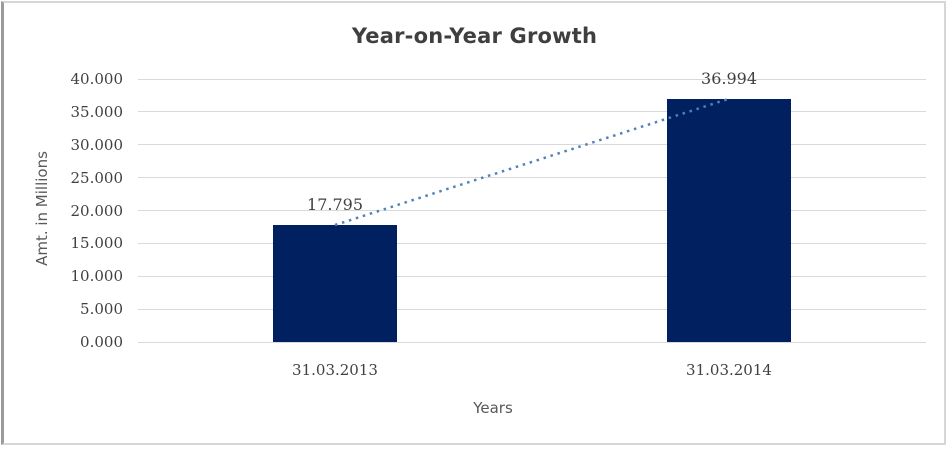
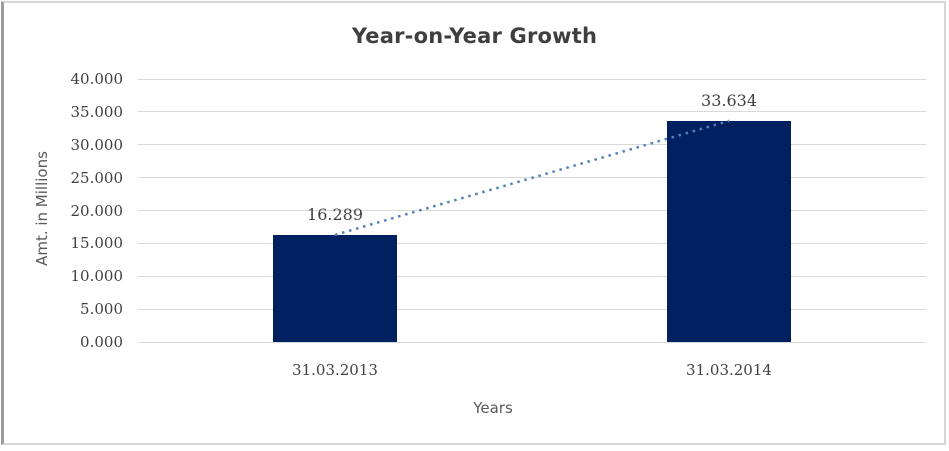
31.03.2013: 17.795 -> 16.289
31.03.2014: 36.994 -> 33.634
